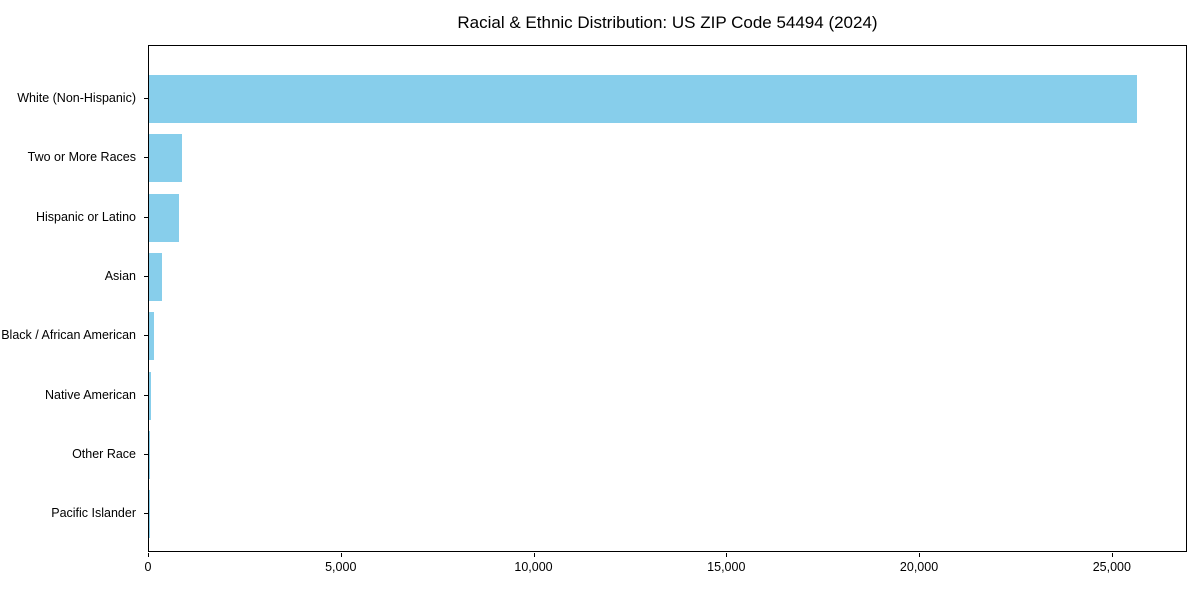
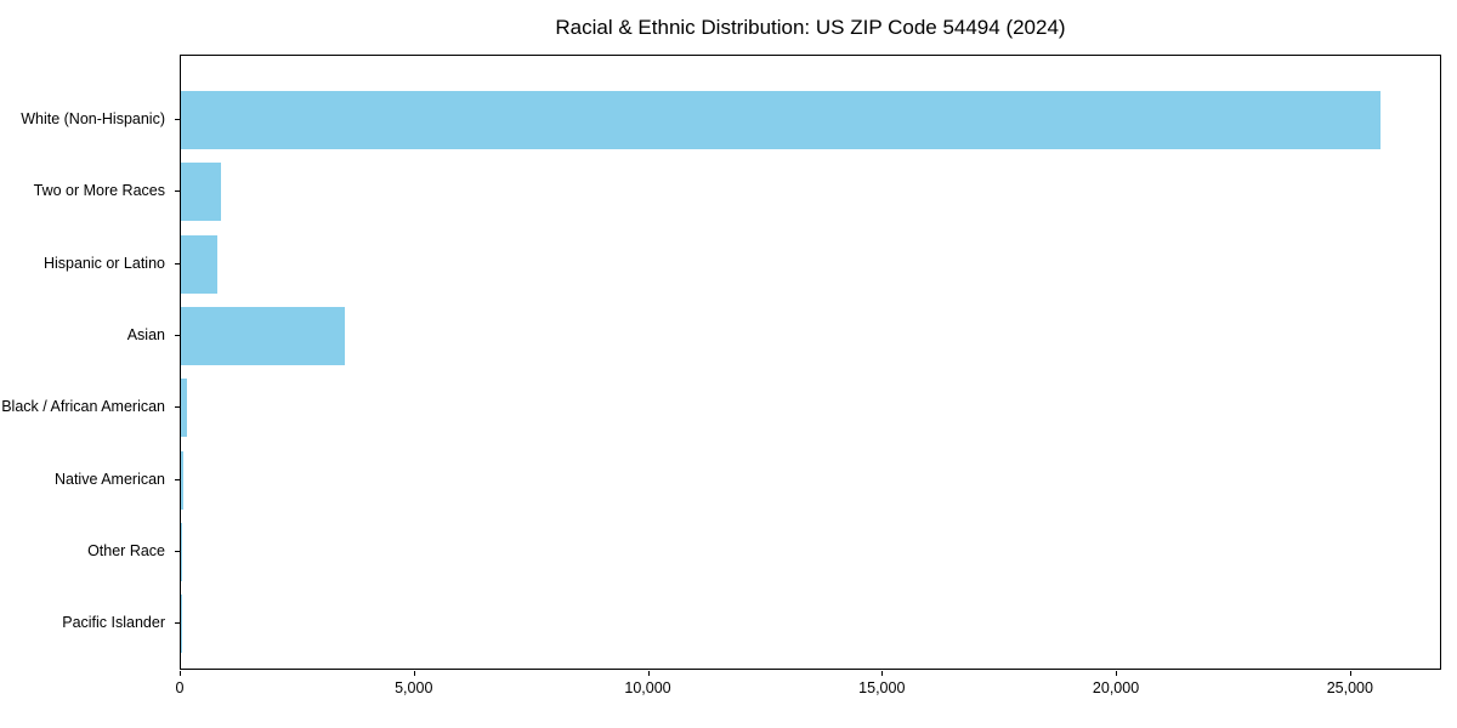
Asian: 300 -> 3500
